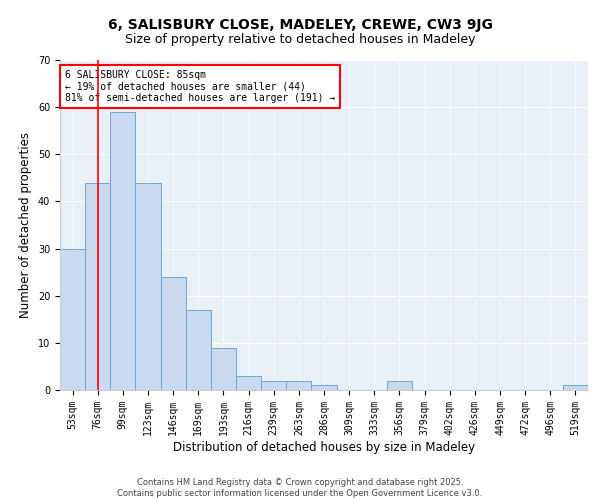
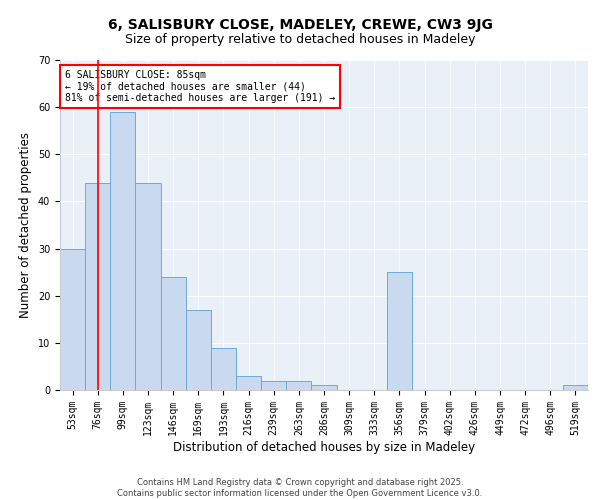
356sqm: 2 -> 25
